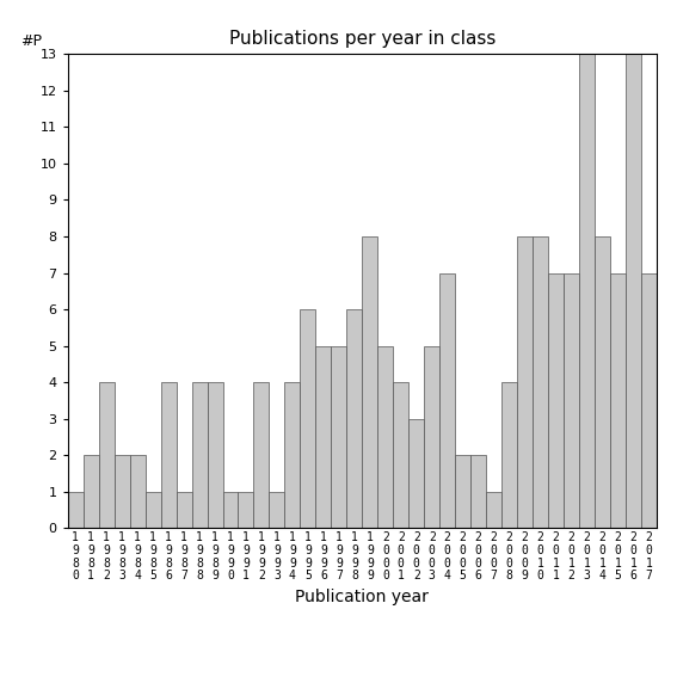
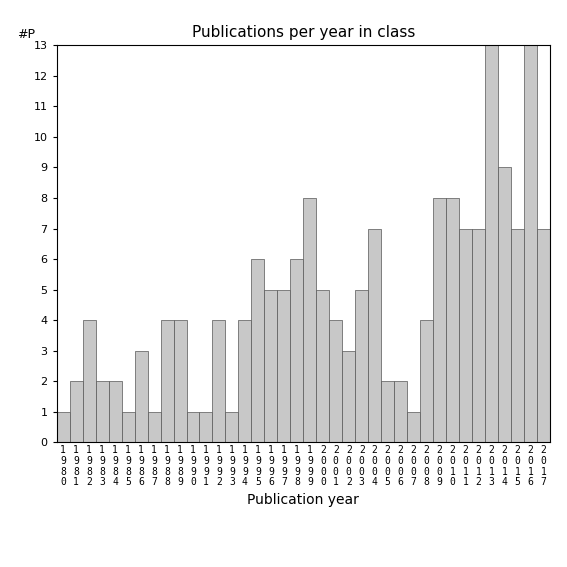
1 9 8 6: 4 -> 3
2 0 1 4: 8 -> 9
